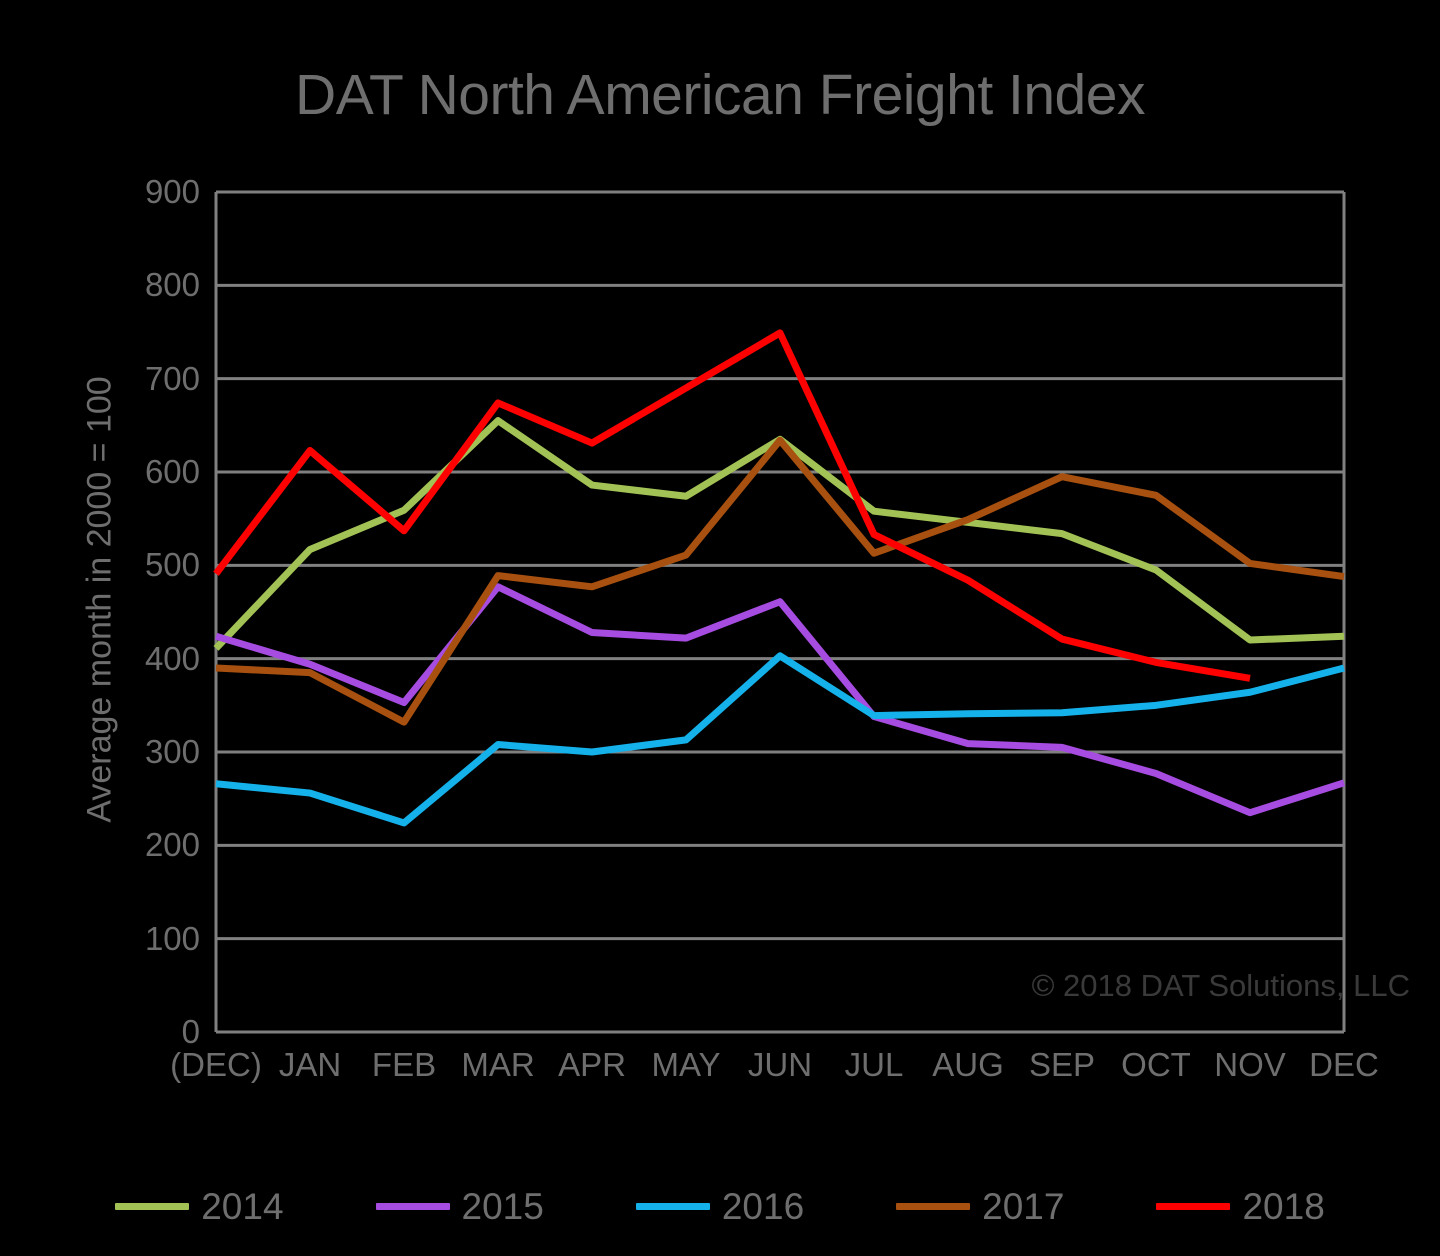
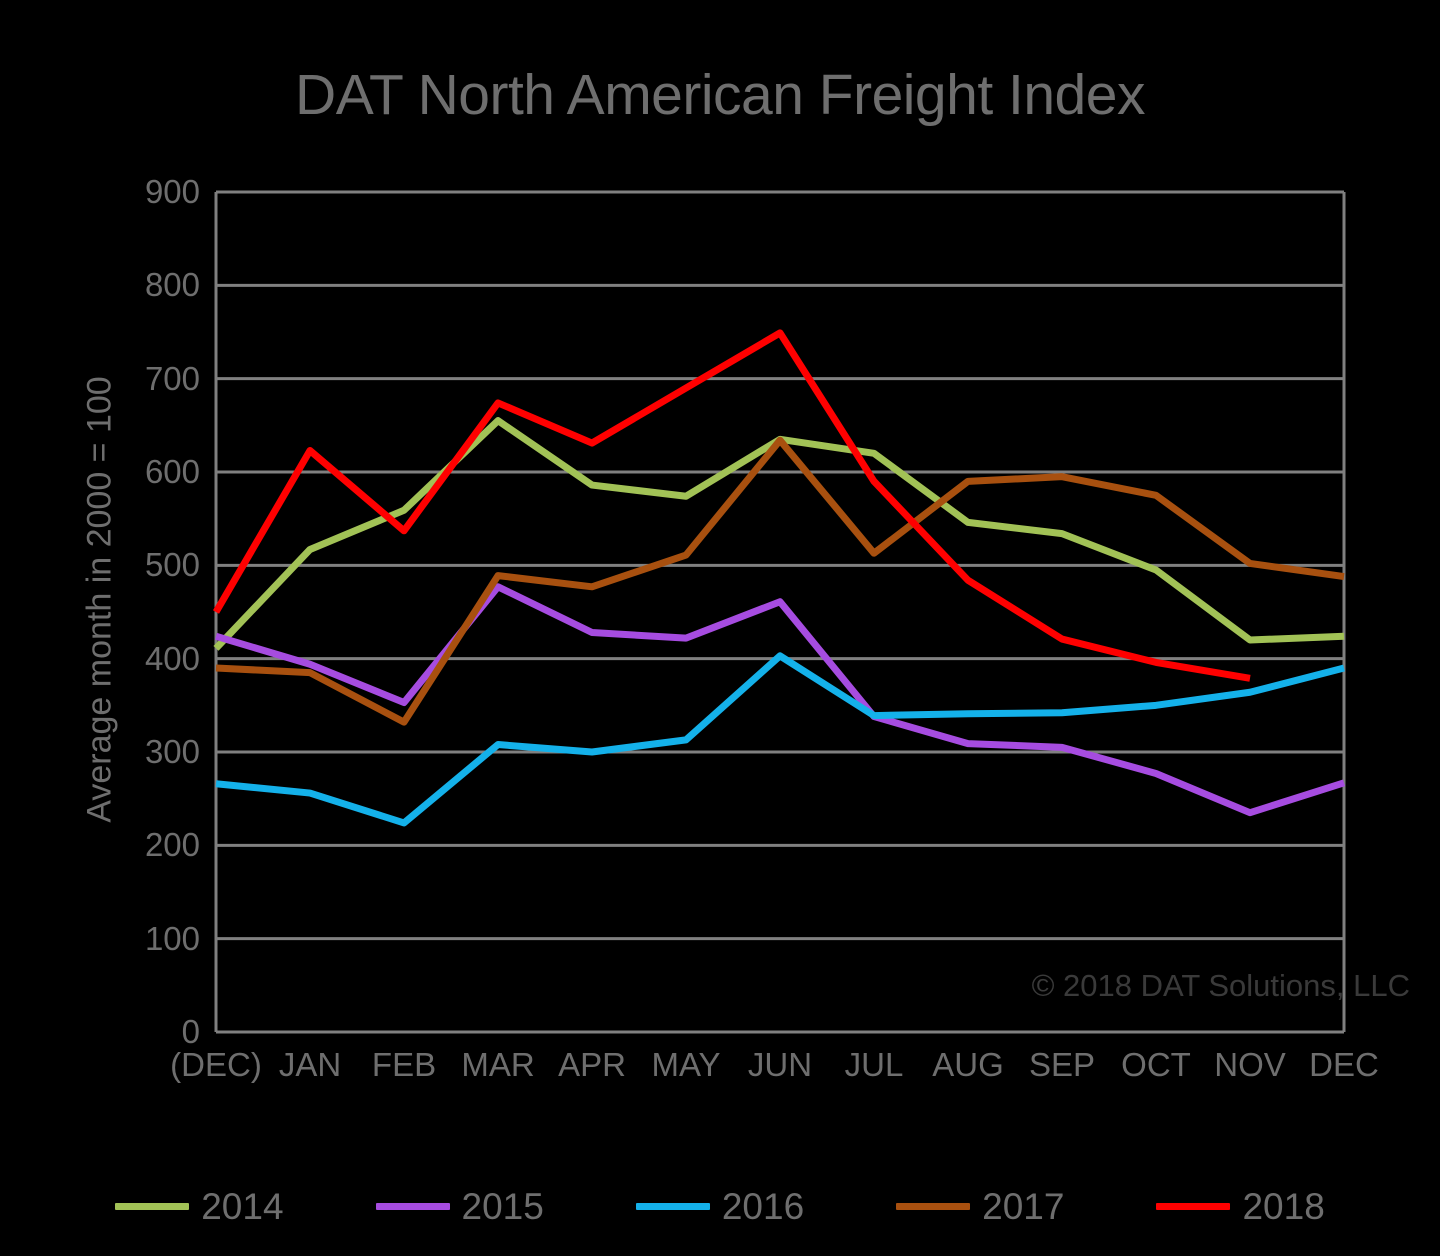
2018/(DEC): 490 -> 450
2014/JUL: 560 -> 620
2018/JUL: 530 -> 590
2017/AUG: 550 -> 590
